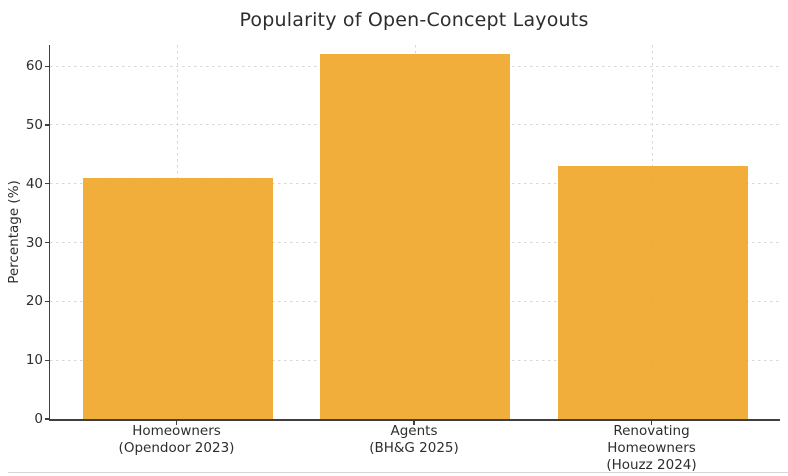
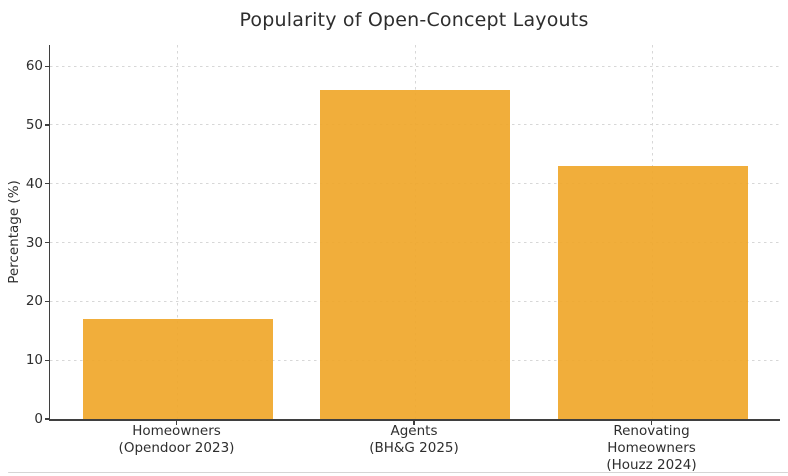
Homeowners (Opendoor 2023): 41 -> 17
Agents (BH&G 2025): 62 -> 56
